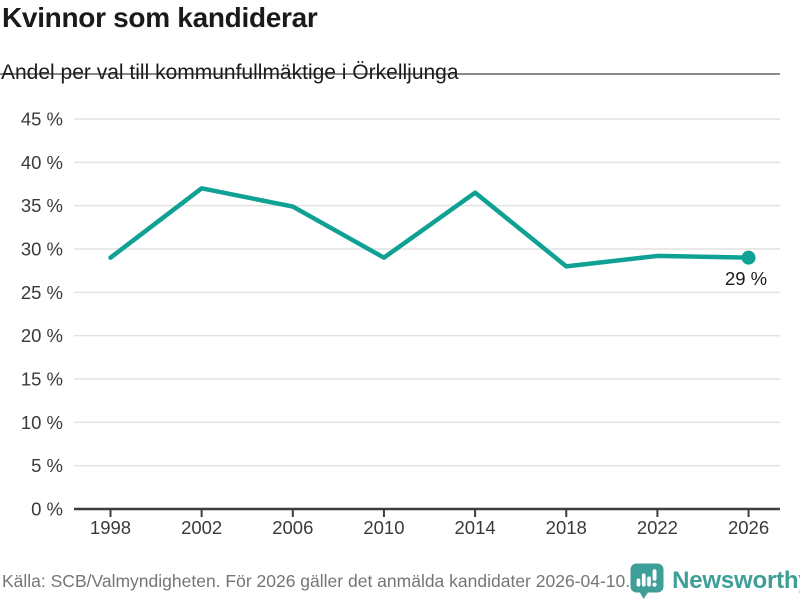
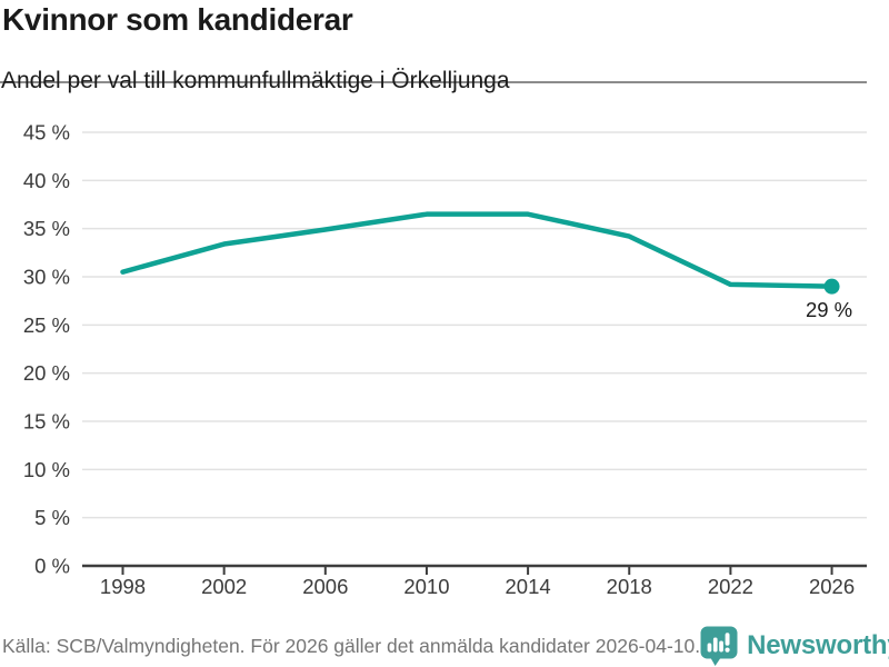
1998: 29% -> 30%
2002: 37% -> 33%
2010: 29% -> 36%
2018: 28% -> 34%
